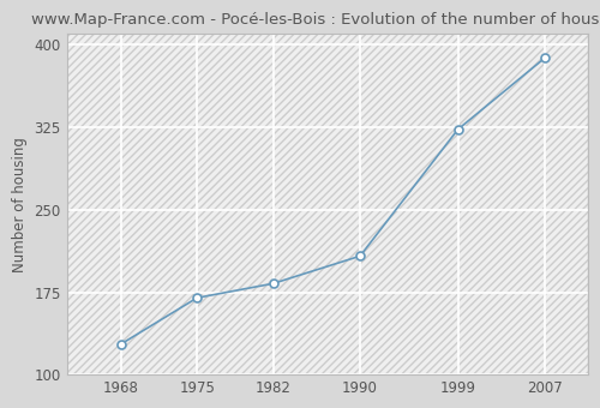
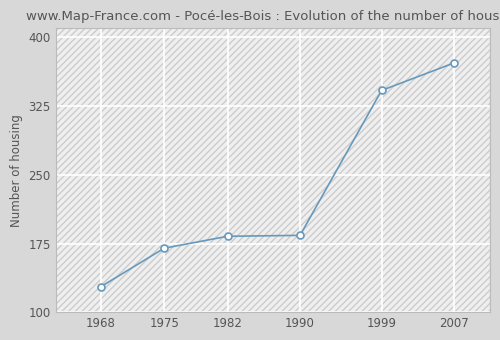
1990: 208 -> 184
1999: 323 -> 342
2007: 388 -> 372
